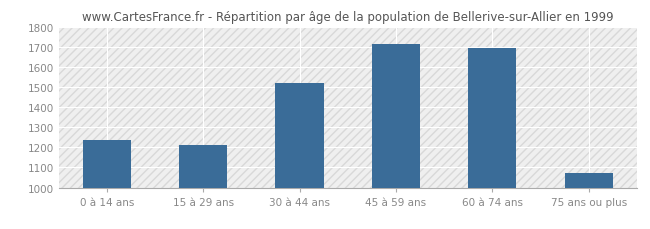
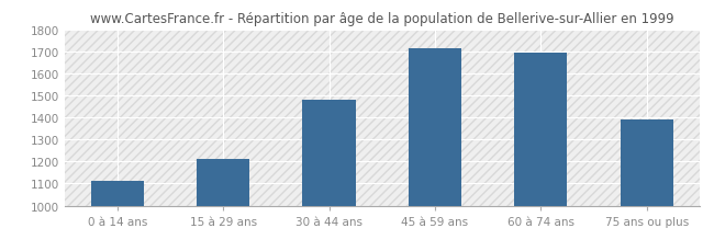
0 à 14 ans: 1235 -> 1110
30 à 44 ans: 1520 -> 1480
75 ans ou plus: 1075 -> 1390
